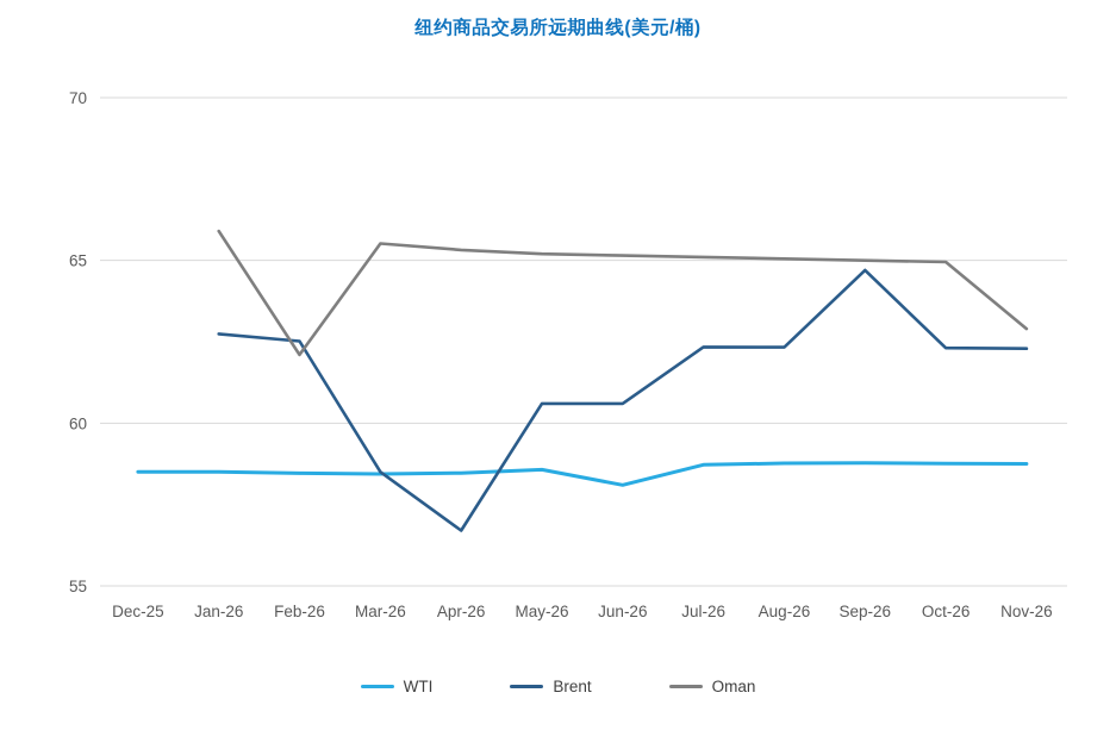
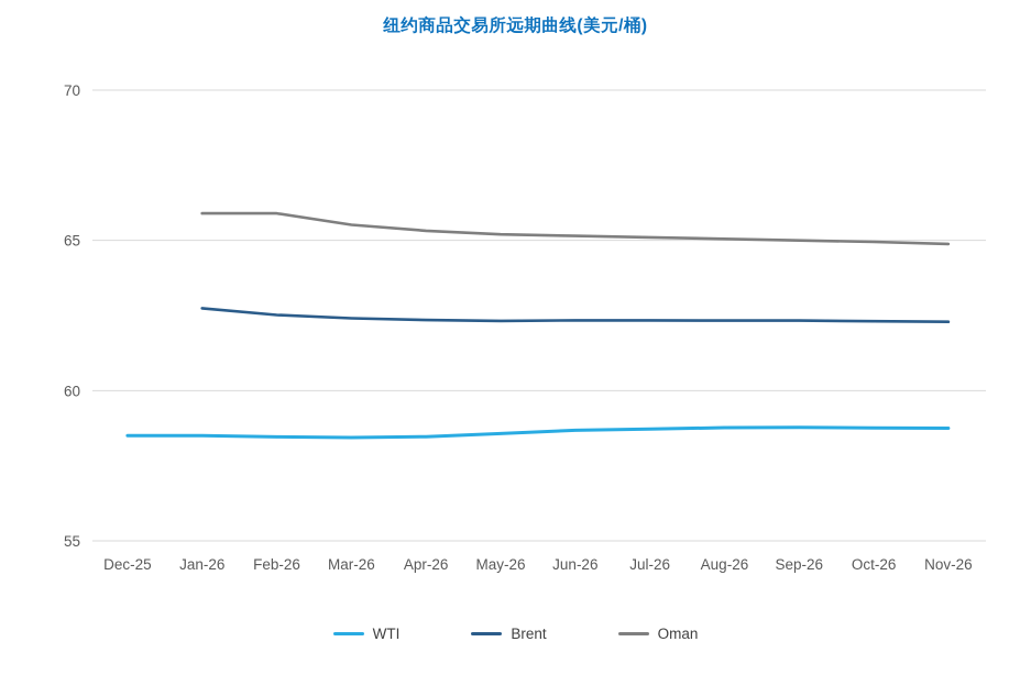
Oman/Feb-26: 62.1 -> 65.9
Brent/Mar-26: 58.5 -> 62.4
Brent/Apr-26: 56.7 -> 62.4
Brent/May-26: 60.6 -> 62.3
WTI/Jun-26: 58.1 -> 58.7
Brent/Jun-26: 60.6 -> 62.3
Brent/Sep-26: 64.7 -> 62.3
Oman/Nov-26: 62.9 -> 64.9
